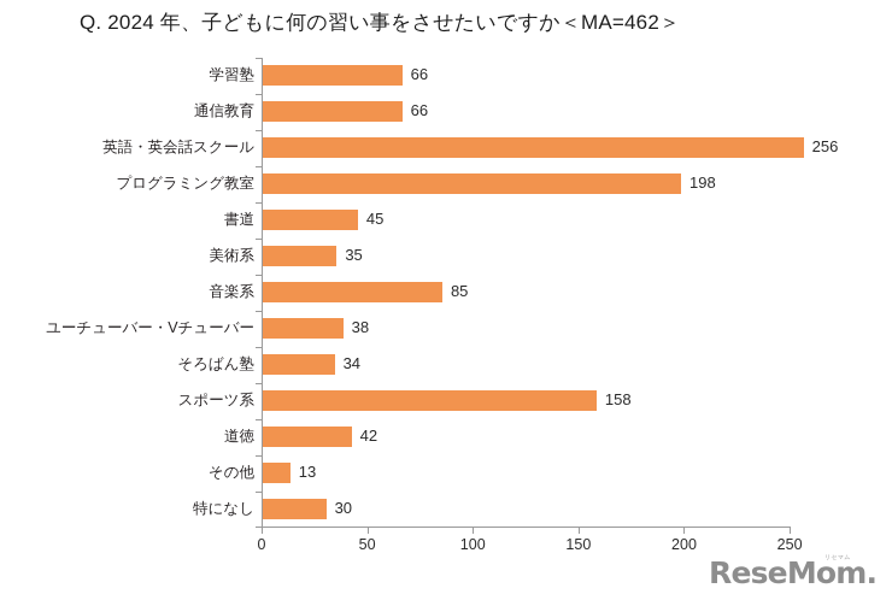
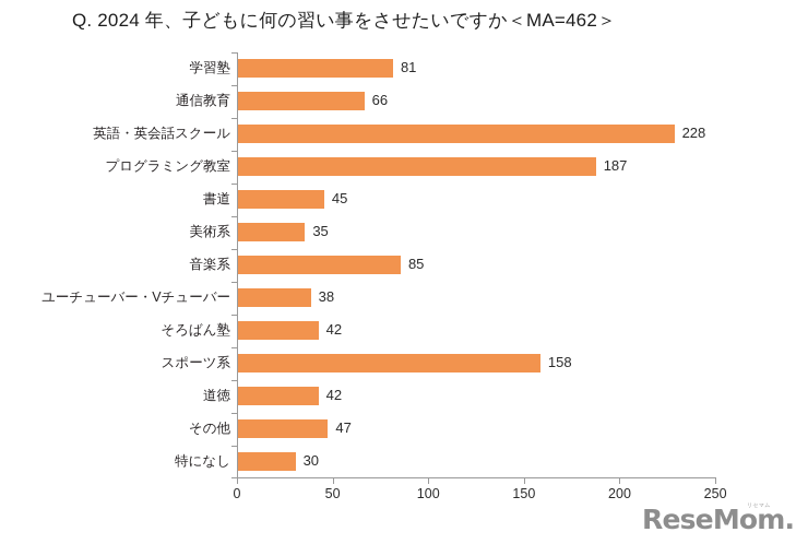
学習塾: 66 -> 81
英語・英会話スクール: 256 -> 228
プログラミング教室: 198 -> 187
そろばん塾: 34 -> 42
その他: 13 -> 47
